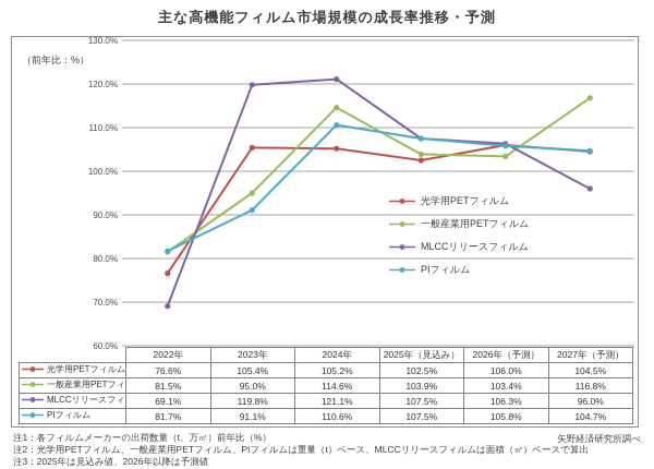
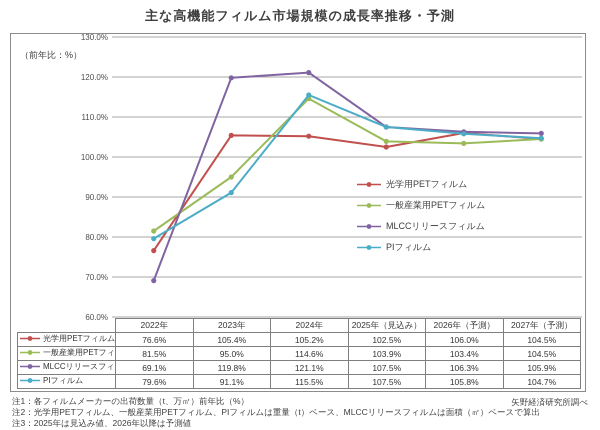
PIフィルム/2022年: 81.7% -> 79.6%
PIフィルム/2024年: 110.6% -> 115.5%
一般産業用PETフィルム/2027年（予測）: 116.8% -> 104.5%
MLCCリリースフィルム/2027年（予測）: 96.0% -> 105.9%
